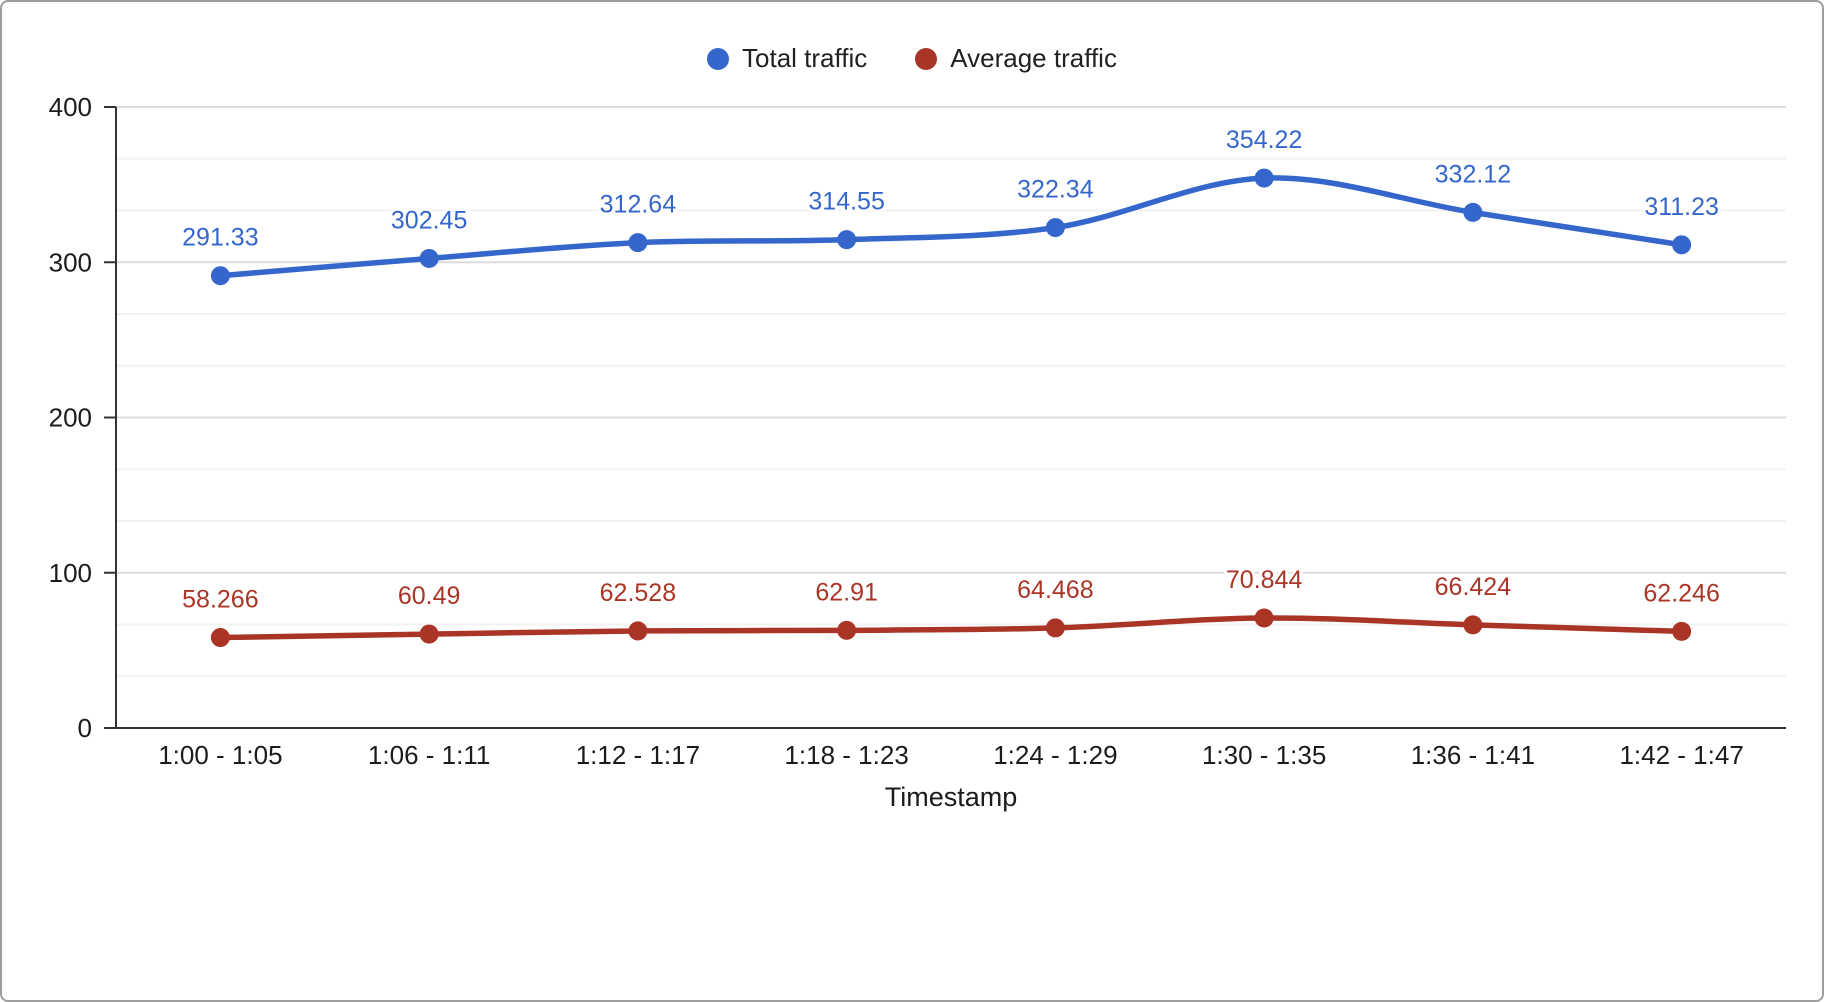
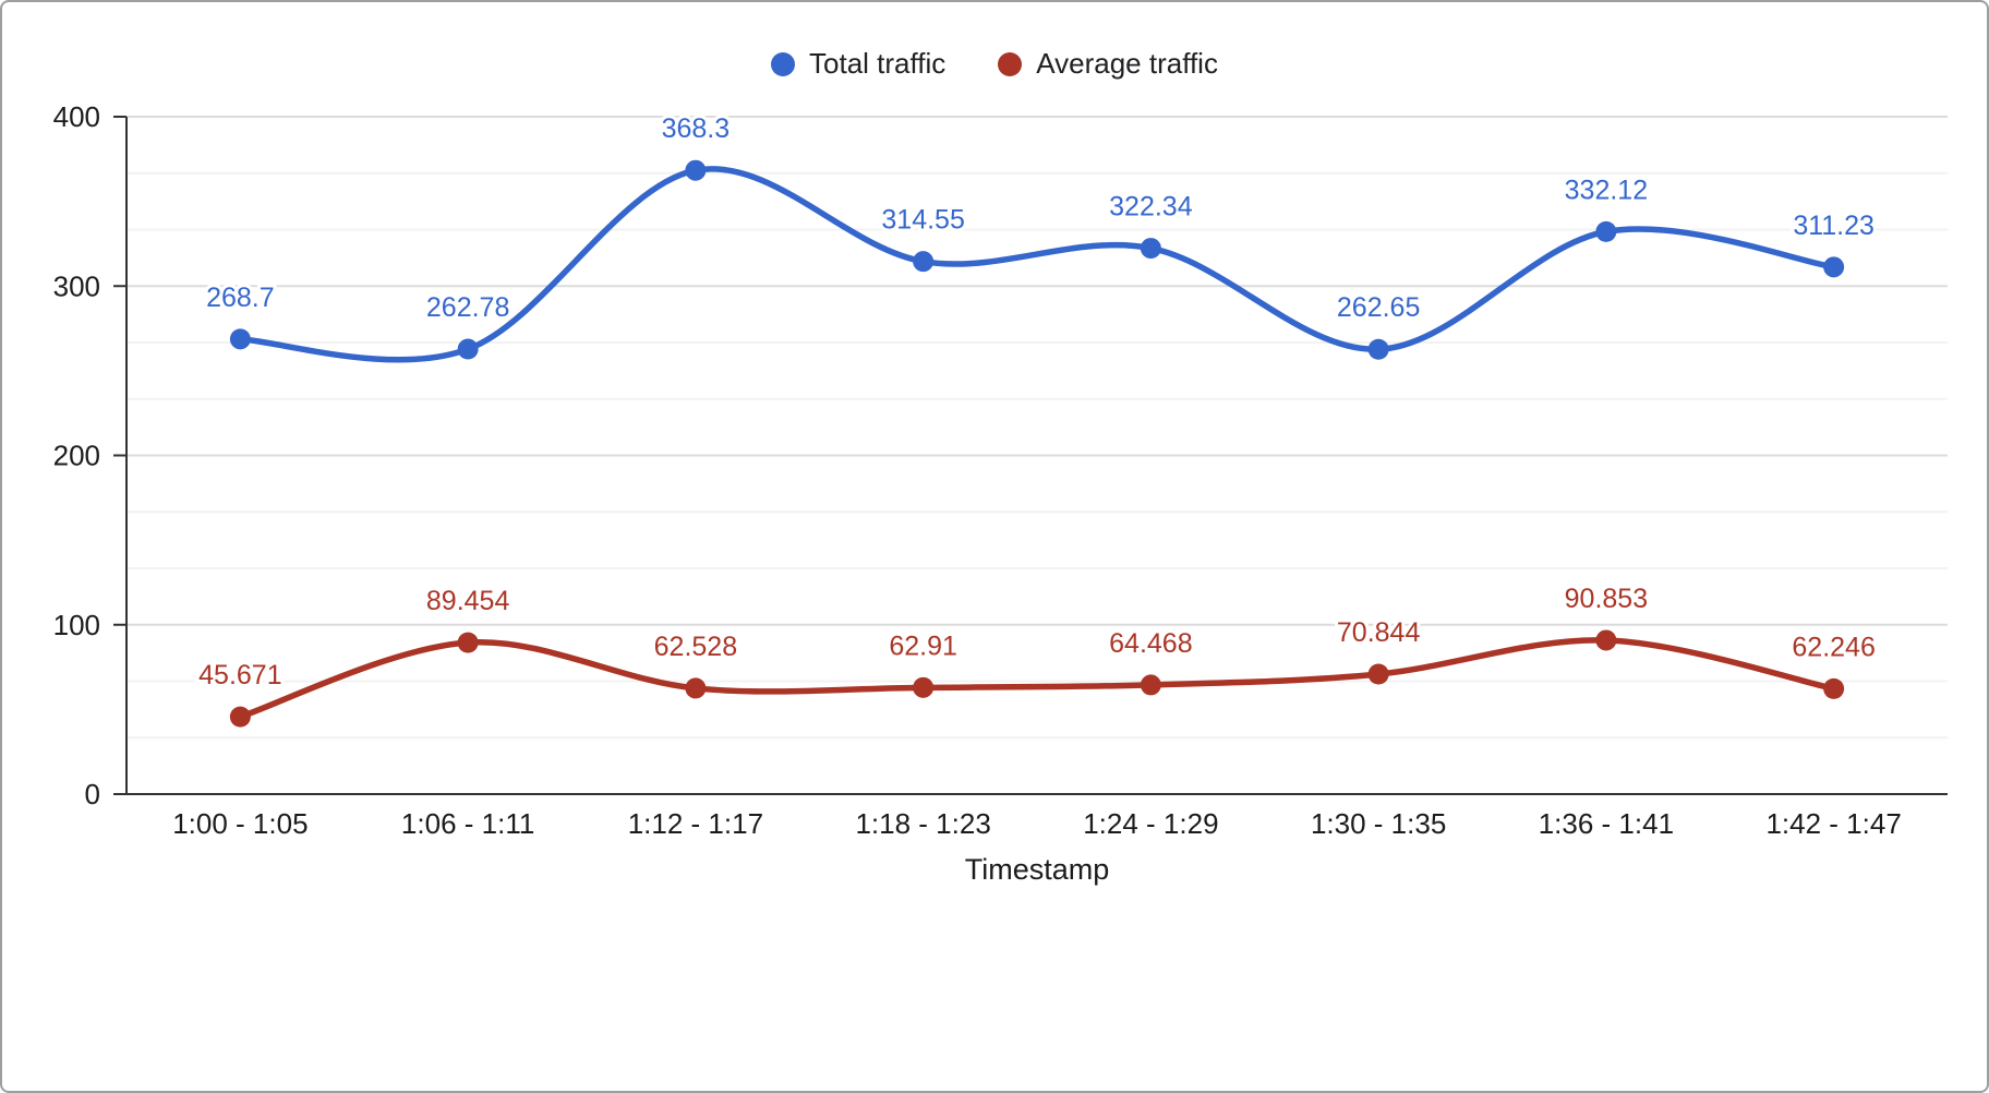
Total traffic/1:00 - 1:05: 291.33 -> 268.7
Average traffic/1:00 - 1:05: 58.266 -> 45.671
Total traffic/1:06 - 1:11: 302.45 -> 262.78
Average traffic/1:06 - 1:11: 60.49 -> 89.454
Total traffic/1:12 - 1:17: 312.64 -> 368.3
Total traffic/1:30 - 1:35: 354.22 -> 262.65
Average traffic/1:36 - 1:41: 66.424 -> 90.853
